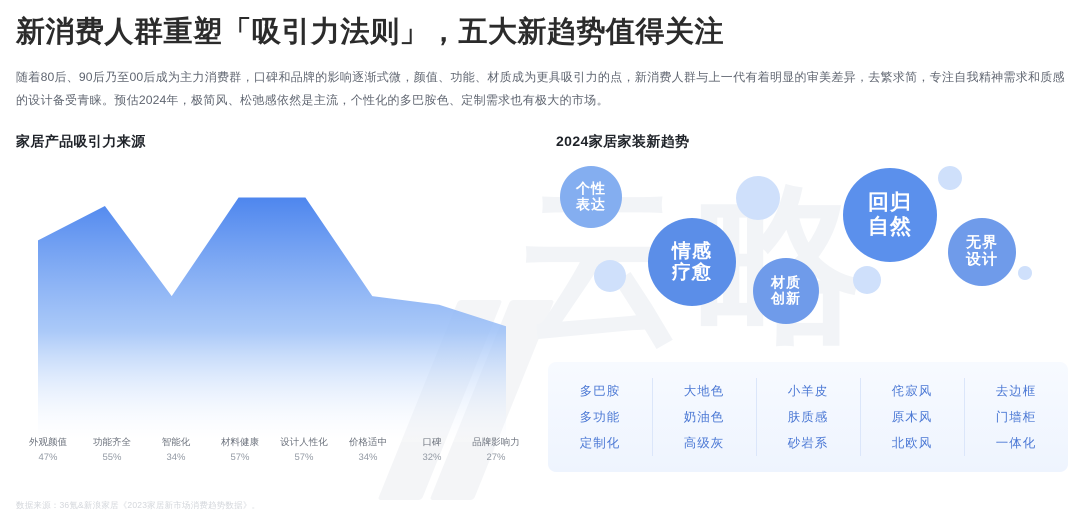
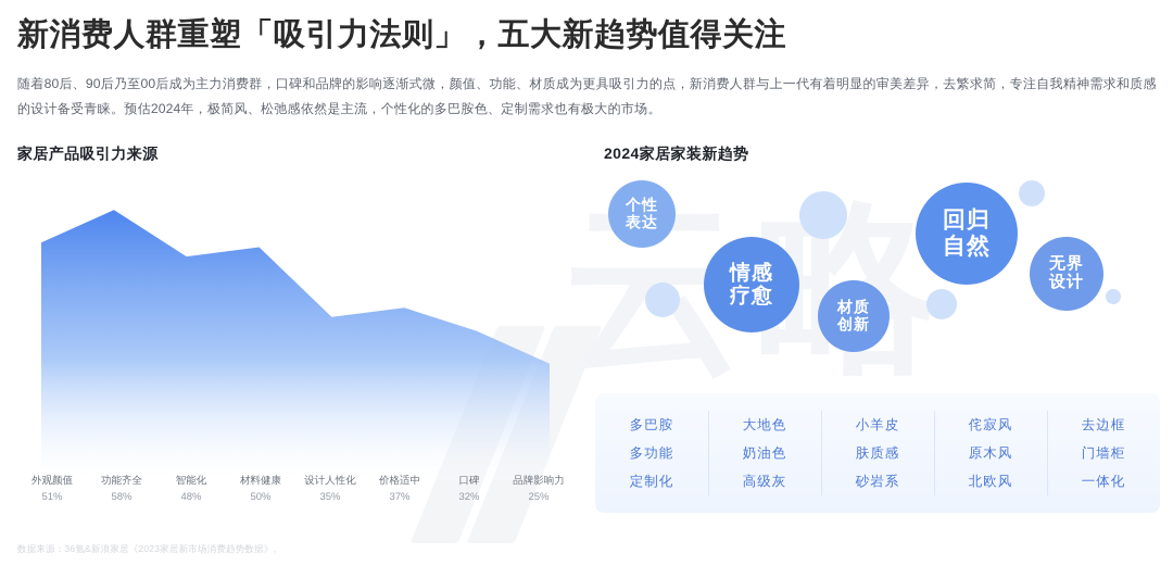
外观颜值: 47% -> 51%
功能齐全: 55% -> 58%
智能化: 34% -> 48%
材料健康: 57% -> 50%
设计人性化: 57% -> 35%
价格适中: 34% -> 37%
品牌影响力: 27% -> 25%
